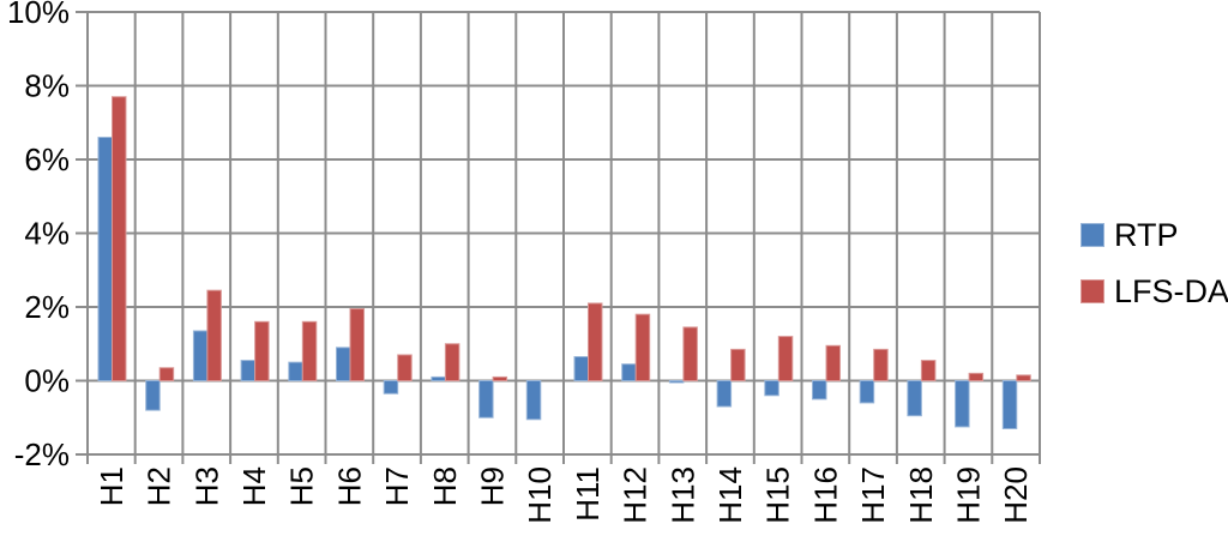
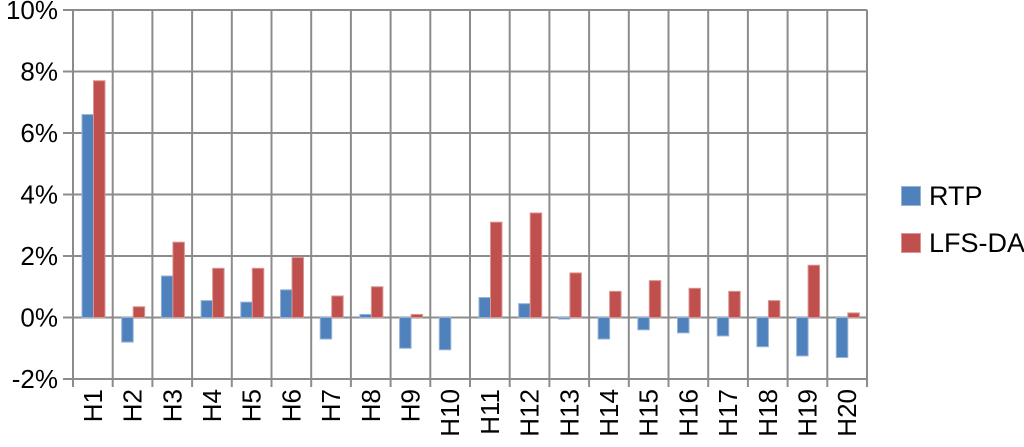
RTP/H7: -0.3% -> -0.7%
LFS-DA/H11: 2.1% -> 3.1%
LFS-DA/H12: 1.8% -> 3.4%
LFS-DA/H19: 0.2% -> 1.7%
